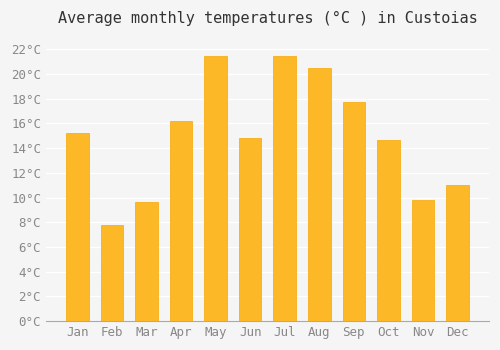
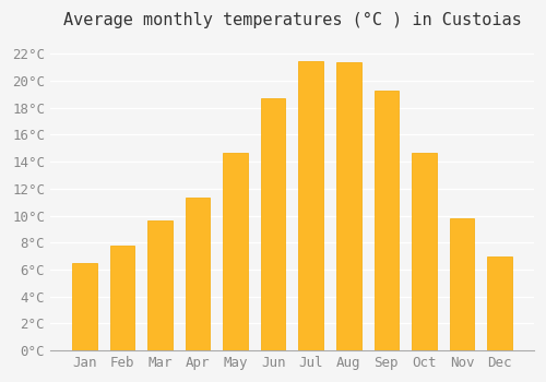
Jan: 15.2°C -> 6.5°C
Apr: 16.2°C -> 11.3°C
May: 21.5°C -> 14.7°C
Jun: 14.8°C -> 18.7°C
Aug: 20.5°C -> 21.4°C
Sep: 17.7°C -> 19.3°C
Dec: 11.0°C -> 7.0°C
